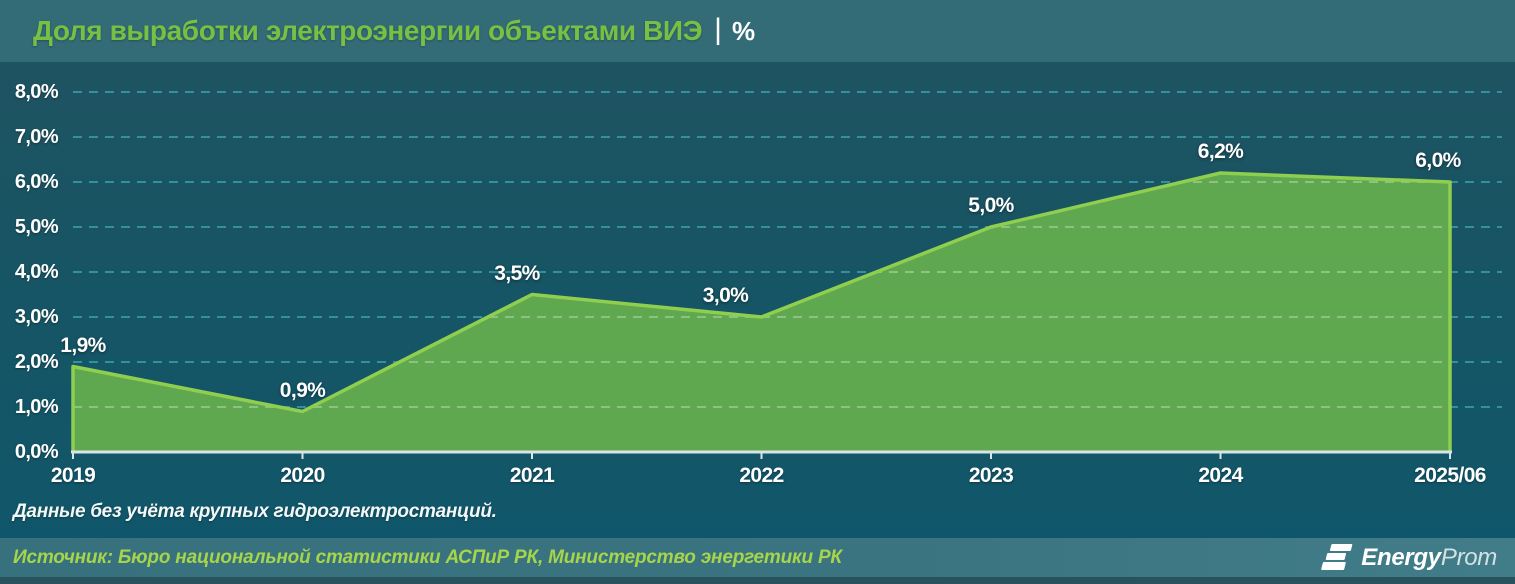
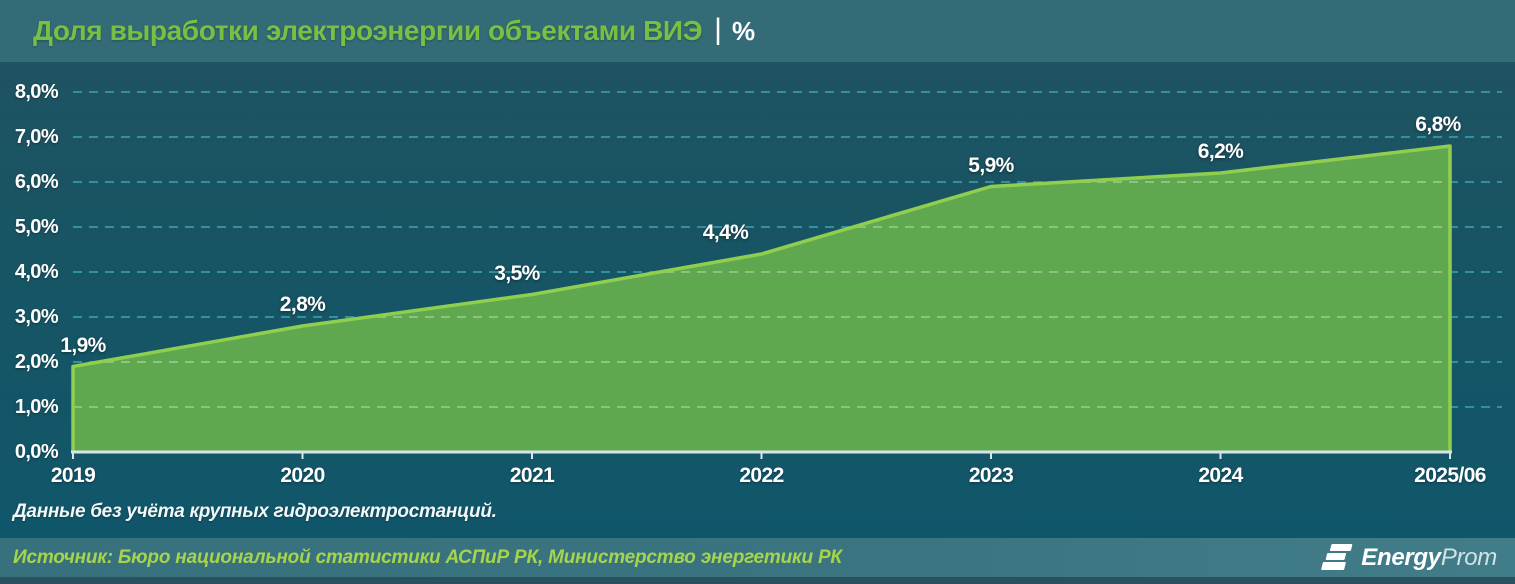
2020: 0,9% -> 2,8%
2022: 3,0% -> 4,4%
2023: 5,0% -> 5,9%
2025/06: 6,0% -> 6,8%
